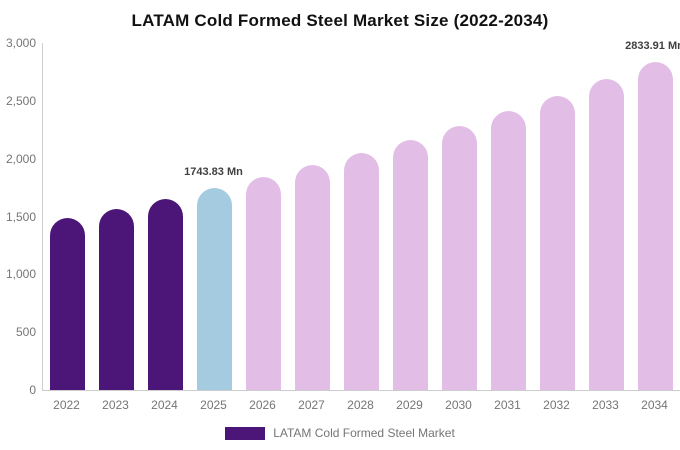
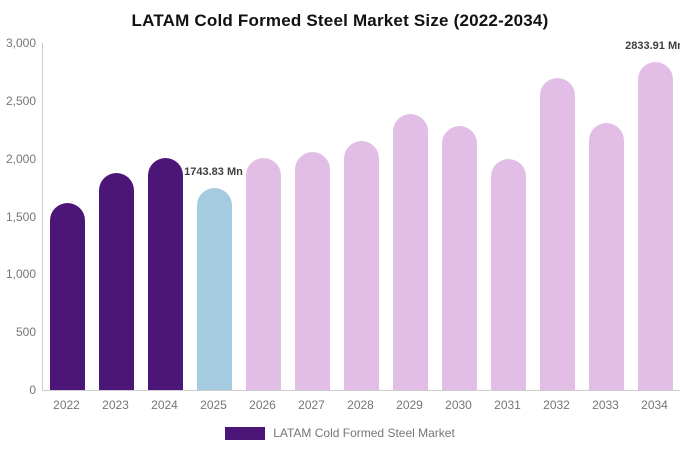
2022: 1480 -> 1620
2023: 1560 -> 1880
2024: 1650 -> 2010
2026: 1840 -> 2010
2027: 1940 -> 2060
2028: 2050 -> 2150
2029: 2160 -> 2390
2031: 2410 -> 2000
2032: 2540 -> 2700
2033: 2680 -> 2310
